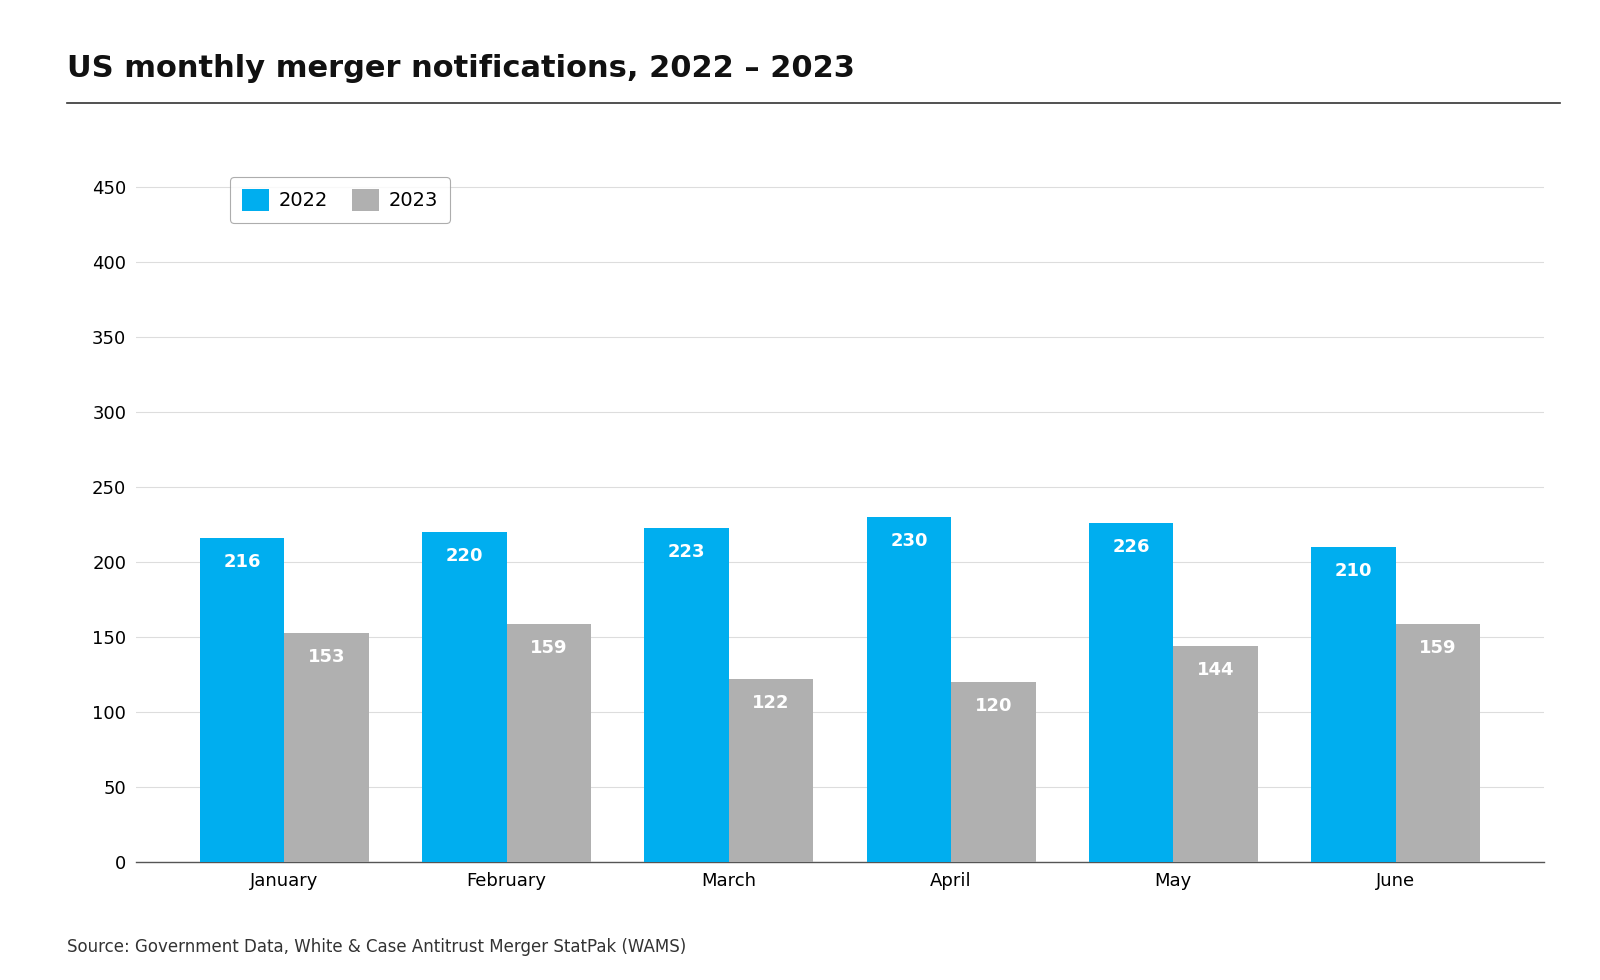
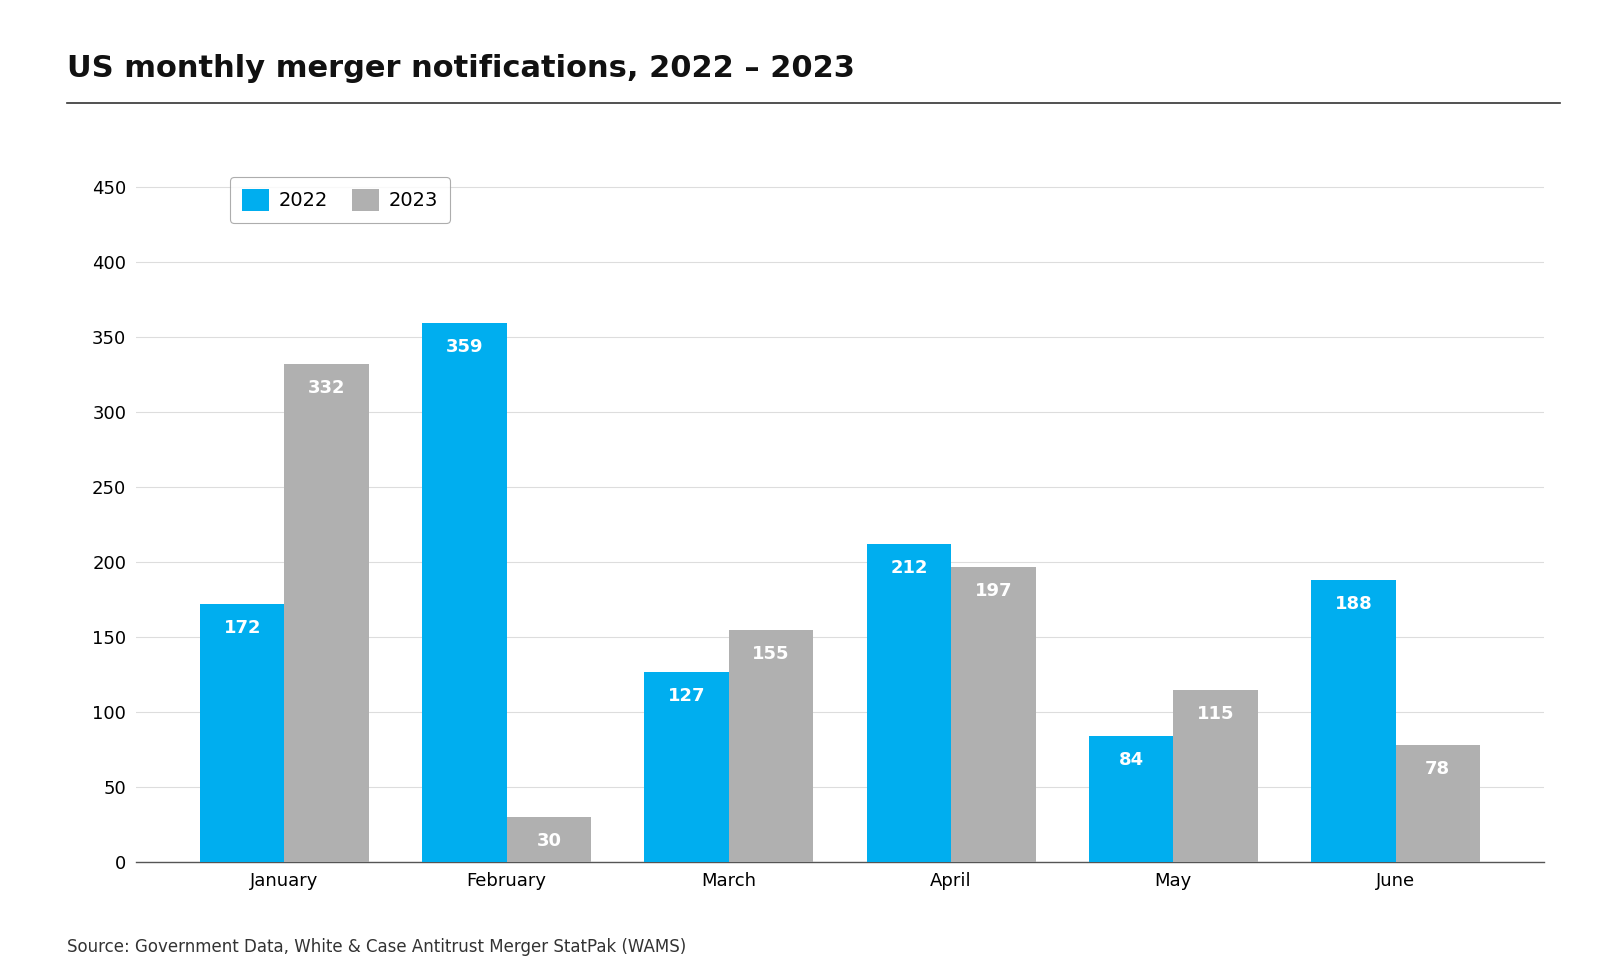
2022/January: 216 -> 172
2023/January: 153 -> 332
2022/February: 220 -> 359
2023/February: 159 -> 30
2022/March: 223 -> 127
2023/March: 122 -> 155
2022/April: 230 -> 212
2023/April: 120 -> 197
2022/May: 226 -> 84
2023/May: 144 -> 115
2022/June: 210 -> 188
2023/June: 159 -> 78
